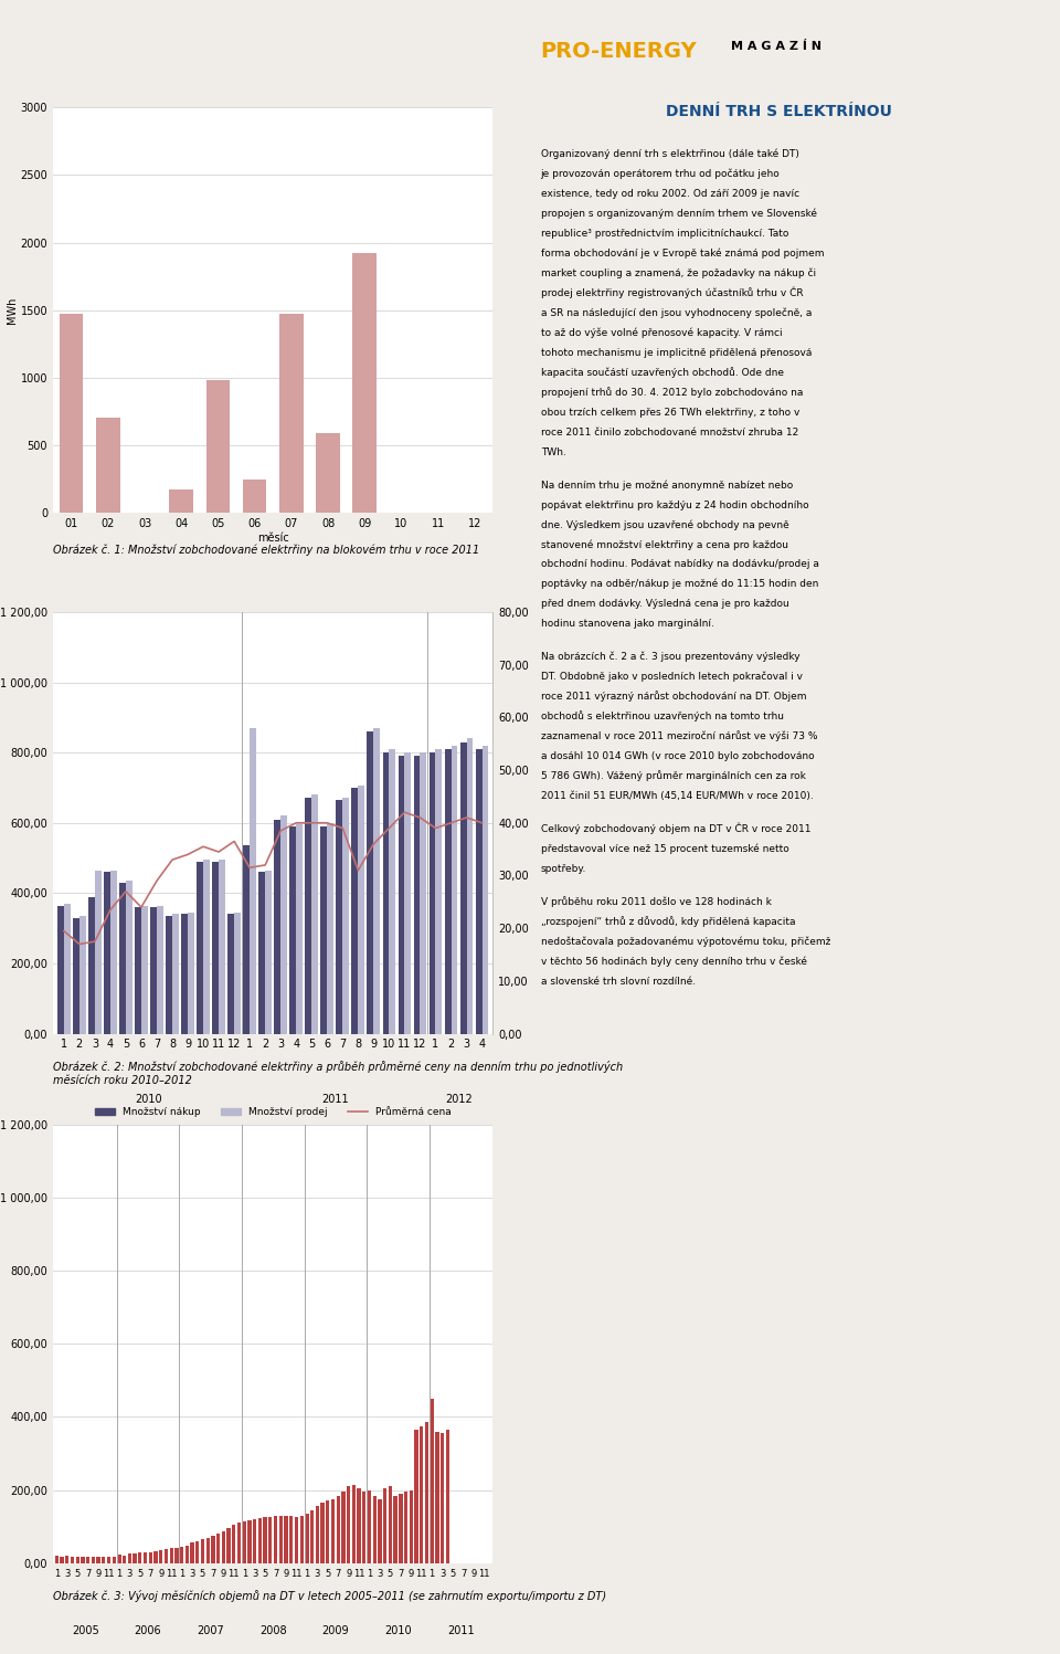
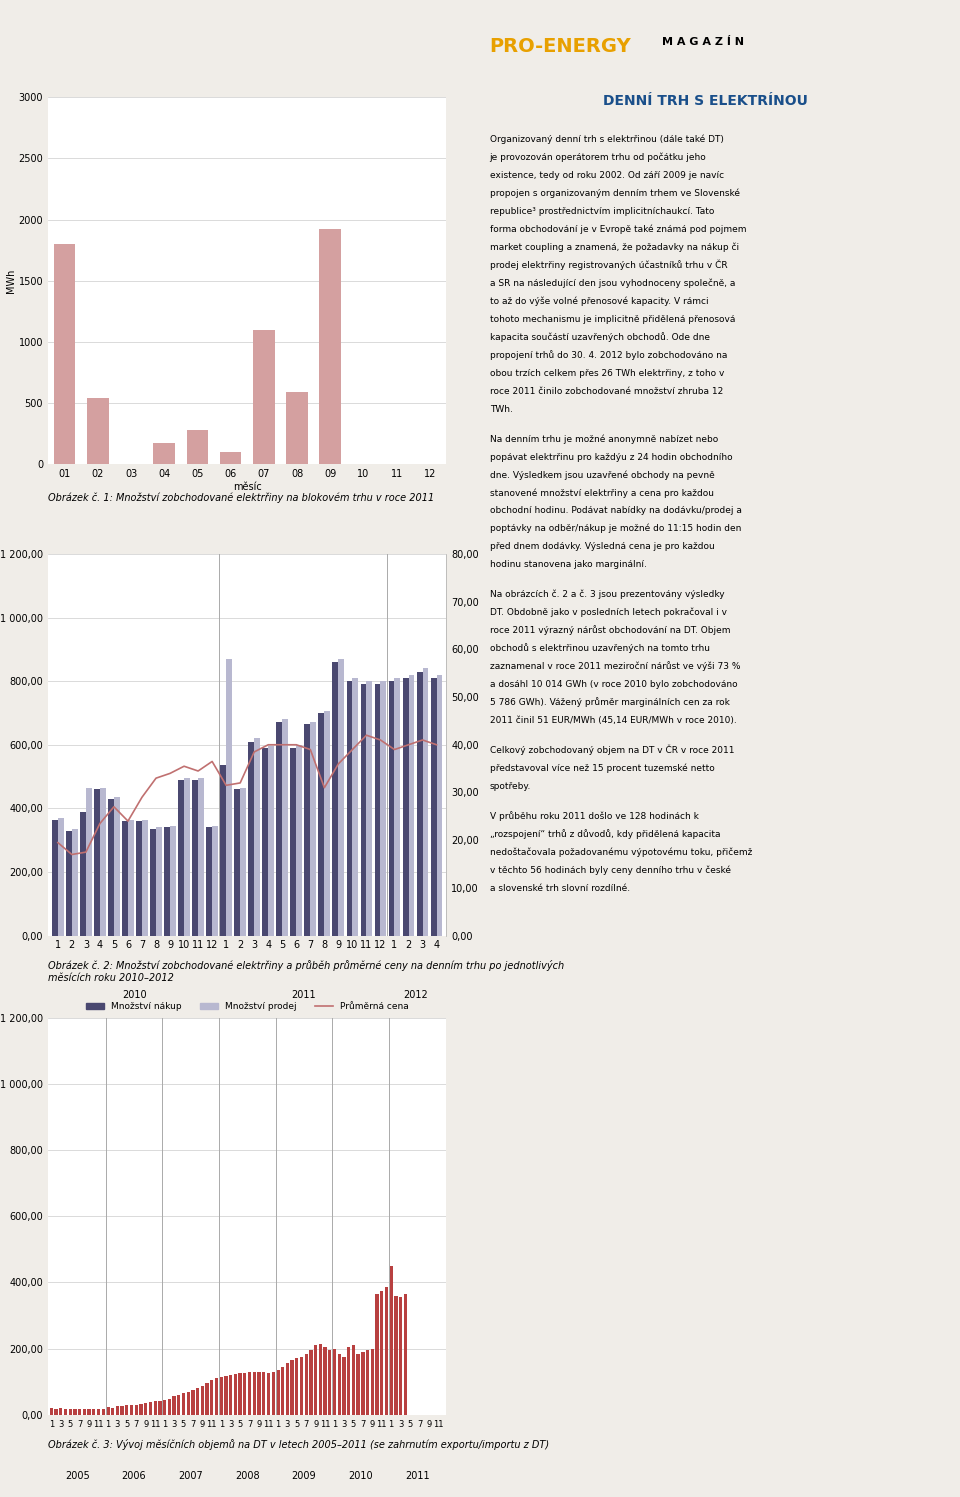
01: 1470 -> 1800
02: 700 -> 540
05: 980 -> 280
06: 250 -> 100
07: 1470 -> 1100
